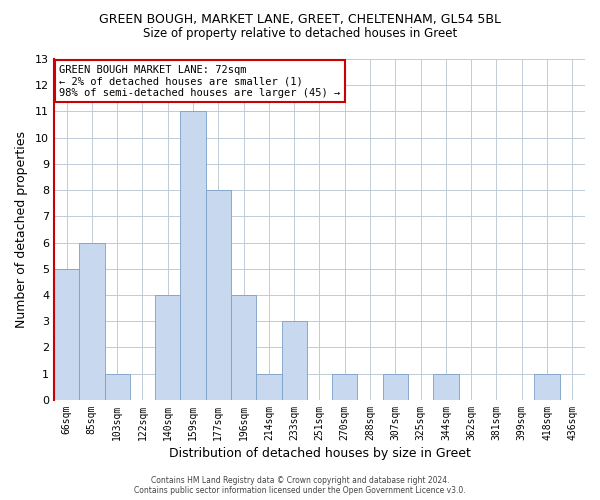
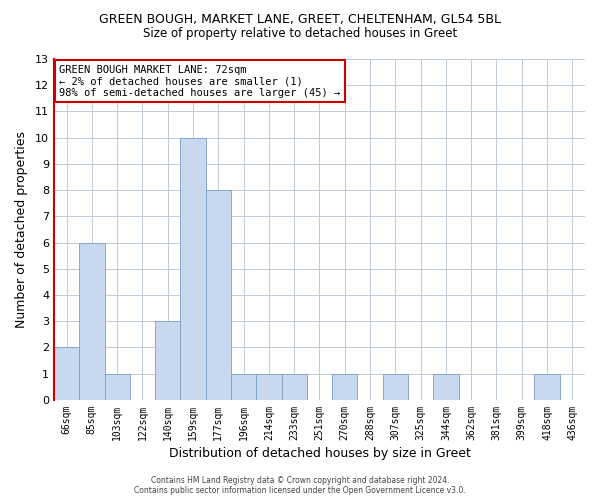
66sqm: 5 -> 2
140sqm: 4 -> 3
159sqm: 11 -> 10
196sqm: 4 -> 1
233sqm: 3 -> 1
